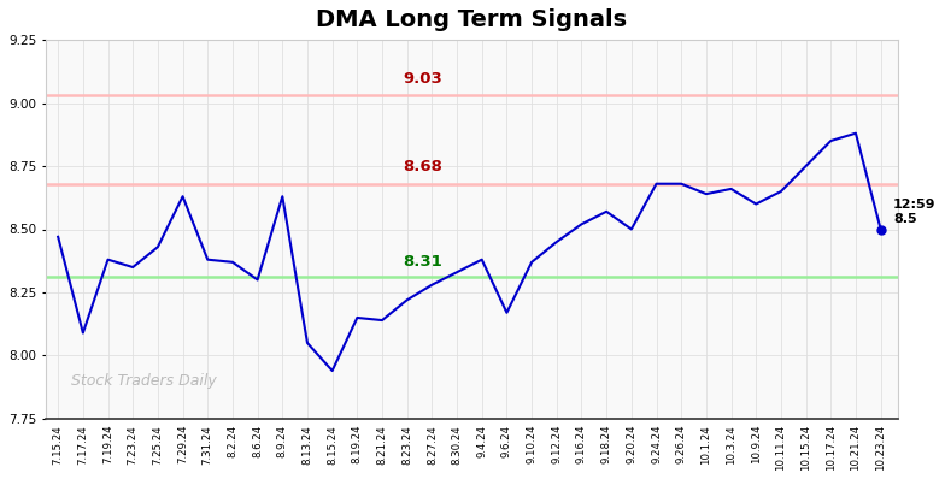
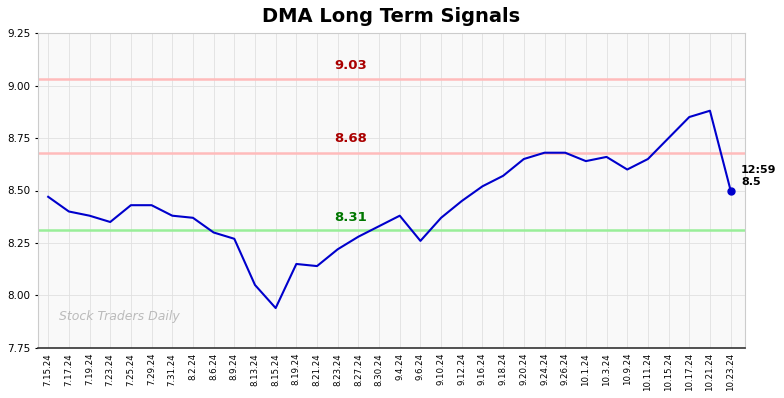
7.17.24: 8.09 -> 8.40
7.29.24: 8.63 -> 8.43
8.9.24: 8.63 -> 8.27
9.6.24: 8.17 -> 8.26
9.20.24: 8.50 -> 8.65
